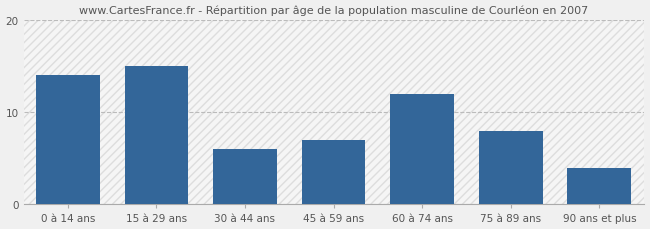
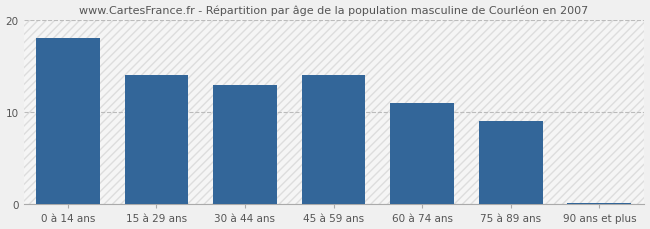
0 à 14 ans: 14.0 -> 18.0
15 à 29 ans: 15.0 -> 14.0
30 à 44 ans: 6.0 -> 13.0
45 à 59 ans: 7.0 -> 14.0
60 à 74 ans: 12.0 -> 11.0
75 à 89 ans: 8.0 -> 9.0
90 ans et plus: 4.0 -> 0.2
